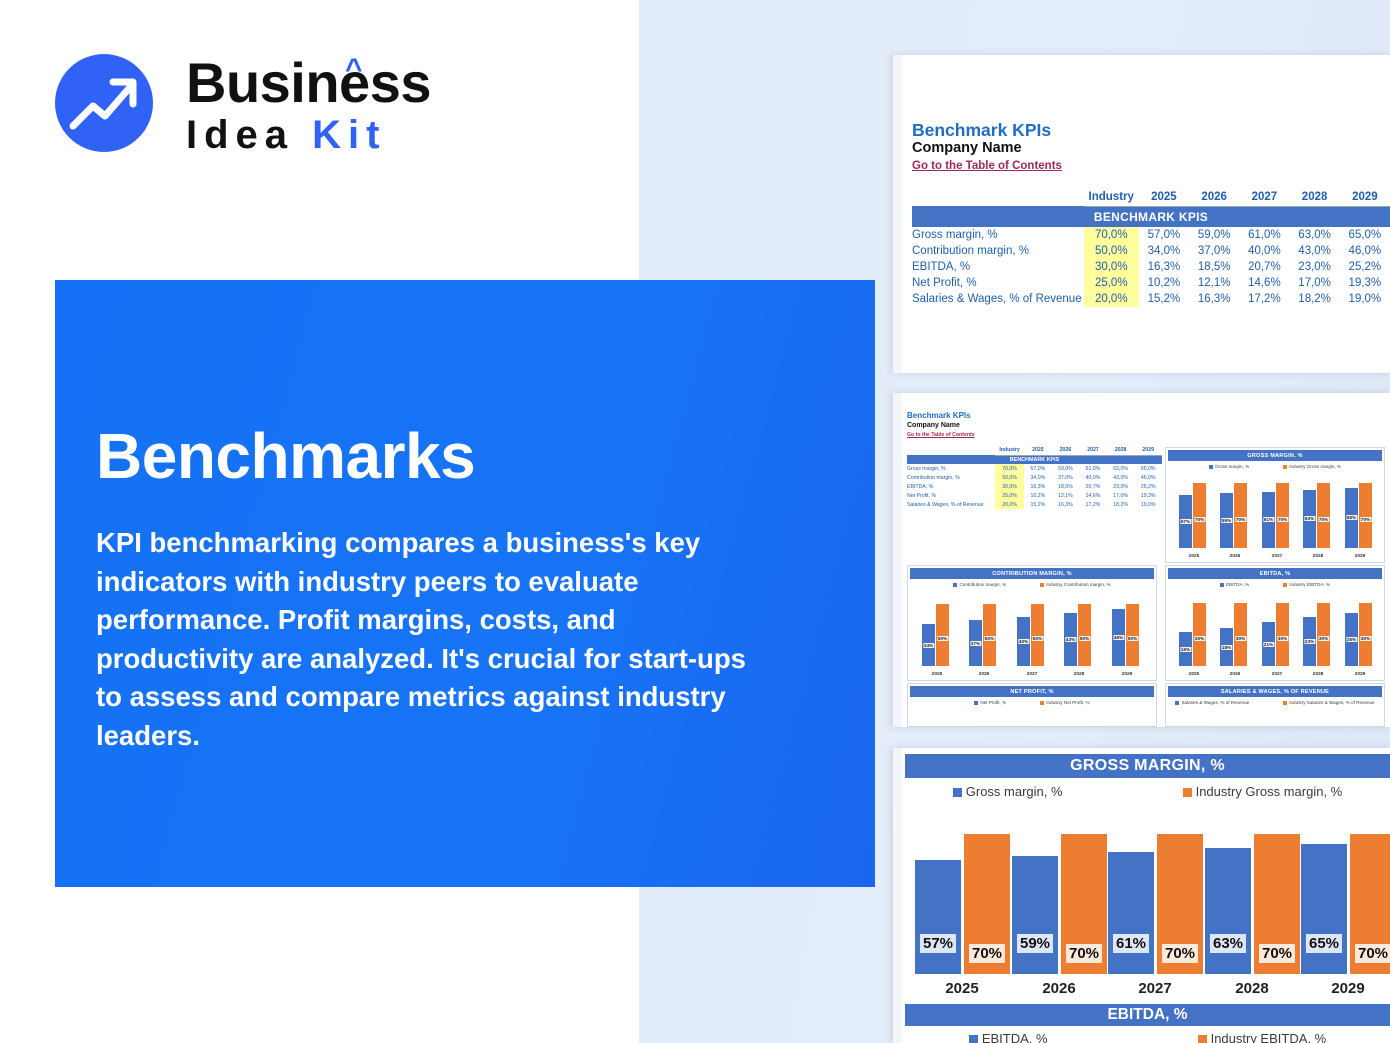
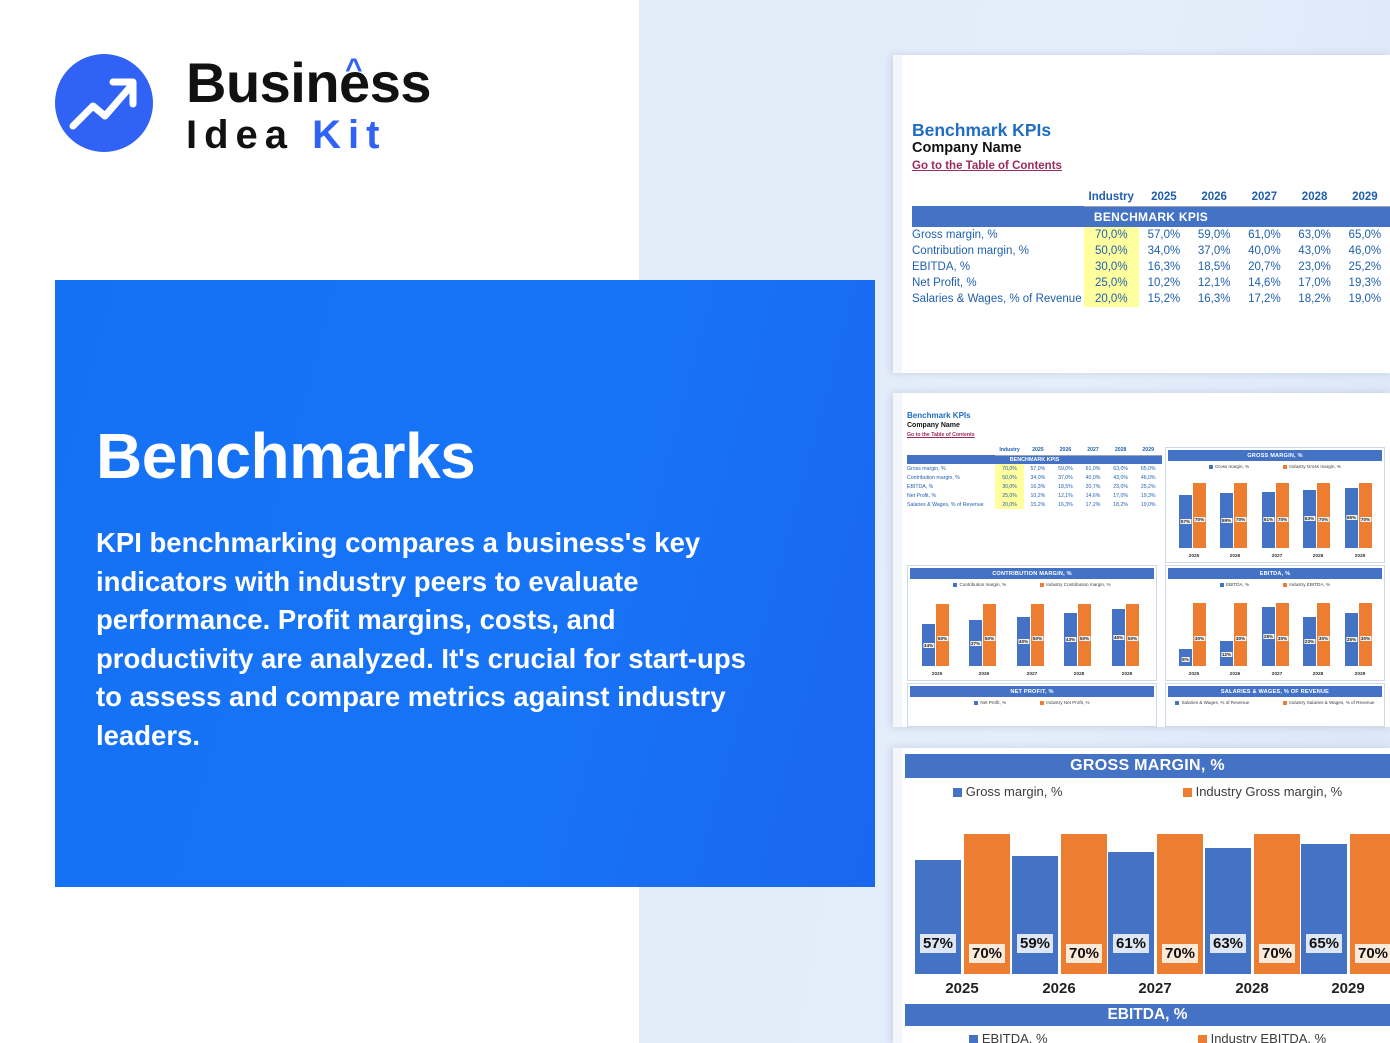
EBITDA, %/EBITDA, %/2025: 16% -> 8%
EBITDA, %/EBITDA, %/2026: 18% -> 12%
EBITDA, %/EBITDA, %/2027: 21% -> 28%
